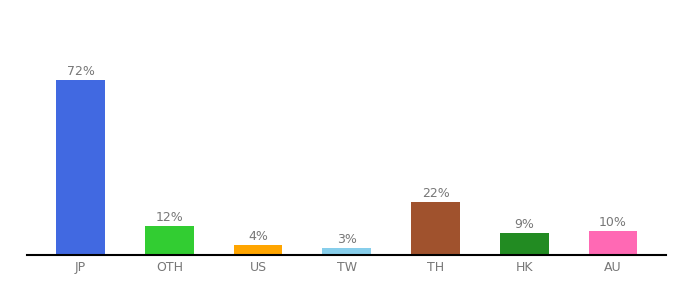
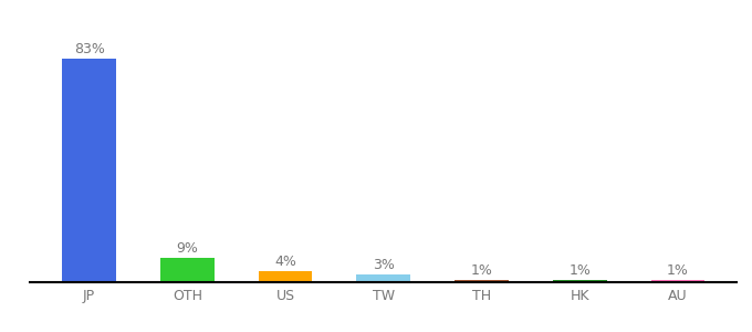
JP: 72% -> 83%
OTH: 12% -> 9%
TH: 22% -> 1%
HK: 9% -> 1%
AU: 10% -> 1%
